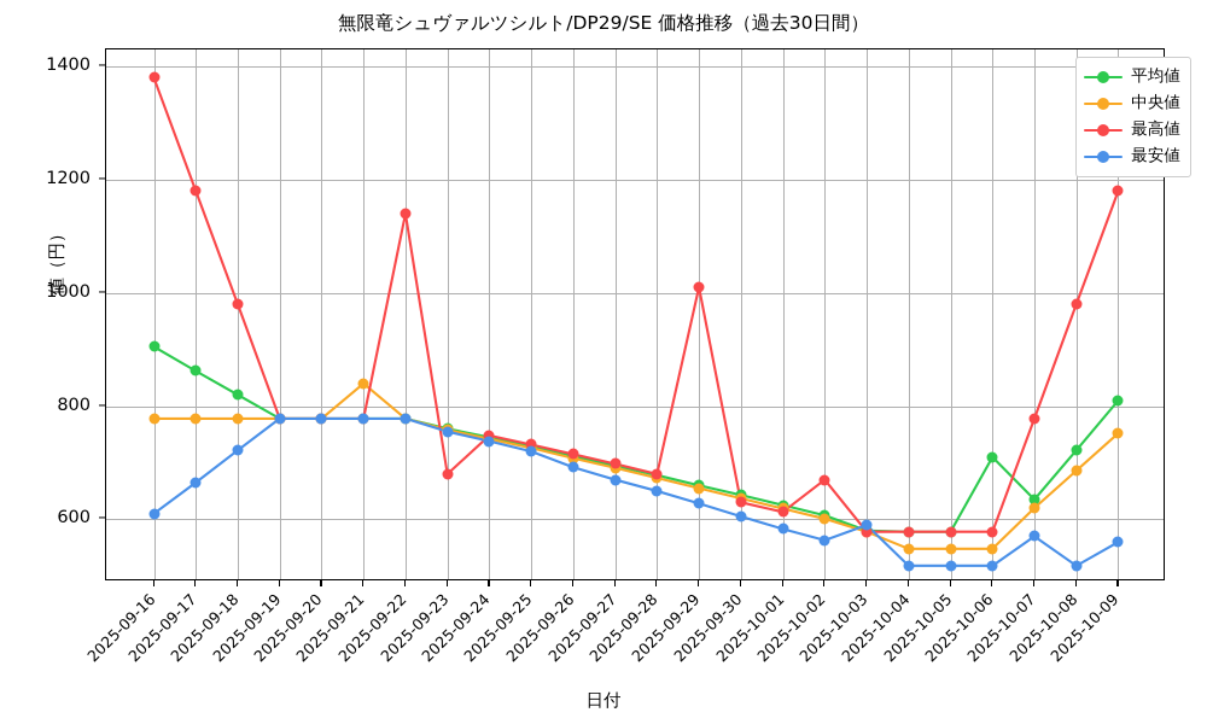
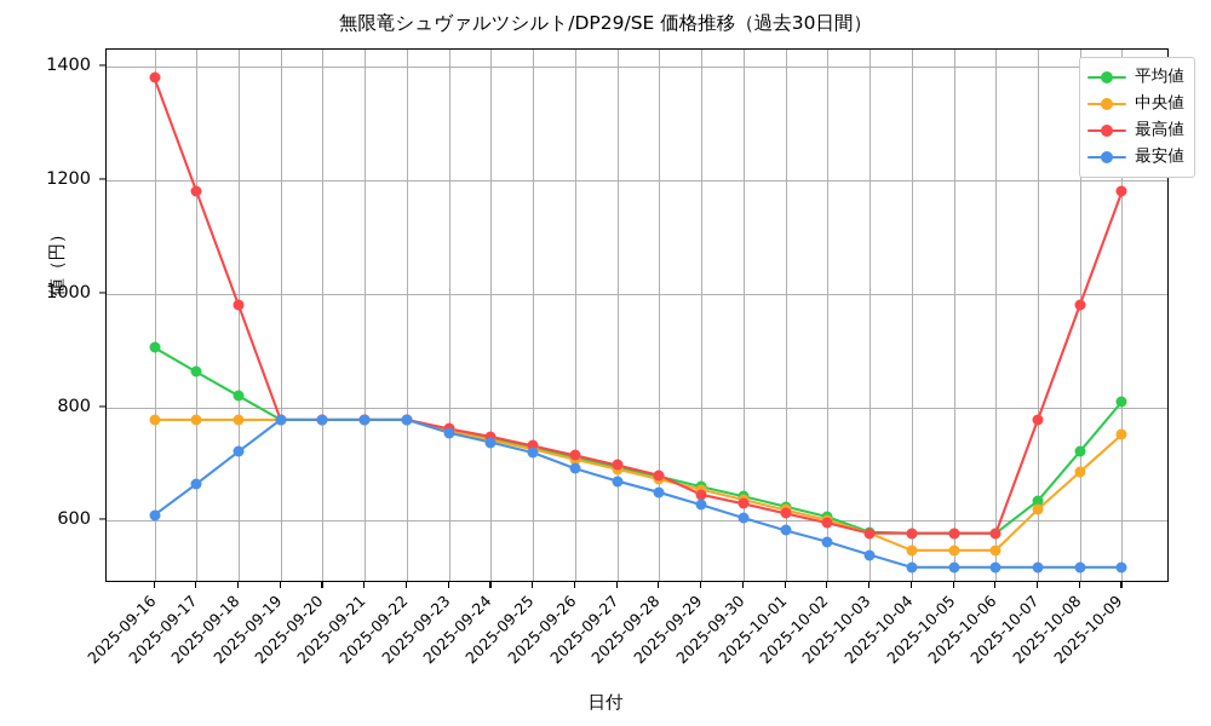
中央値/2025-09-21: 840 -> 780
最高値/2025-09-22: 1140 -> 780
最高値/2025-09-23: 680 -> 760
最高値/2025-09-29: 1010 -> 650
最高値/2025-10-02: 670 -> 600
最安値/2025-10-03: 590 -> 540
平均値/2025-10-06: 710 -> 580
最安値/2025-10-07: 570 -> 520
最安値/2025-10-09: 560 -> 520
